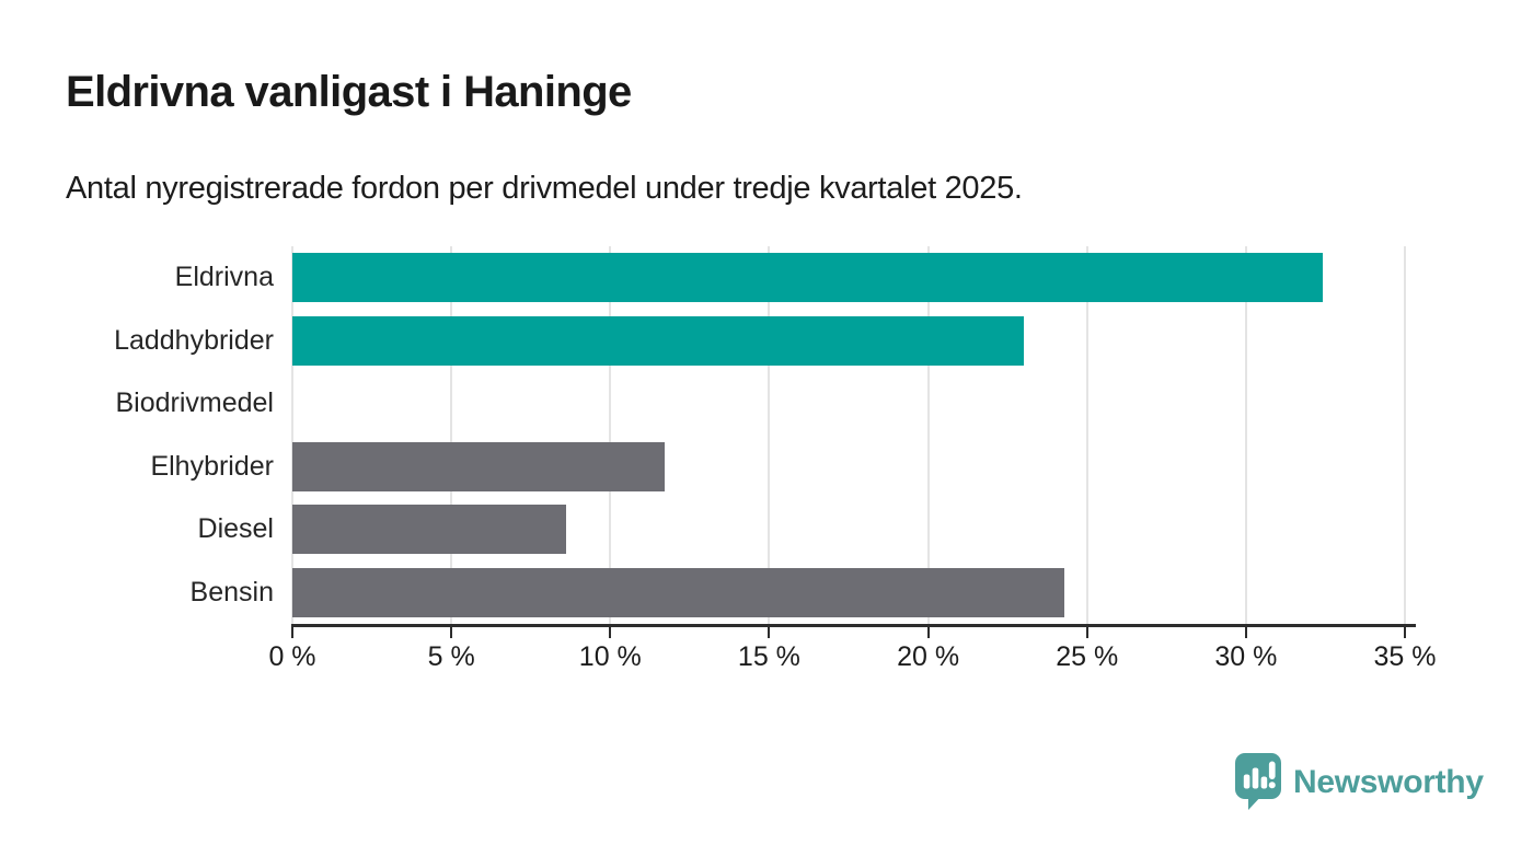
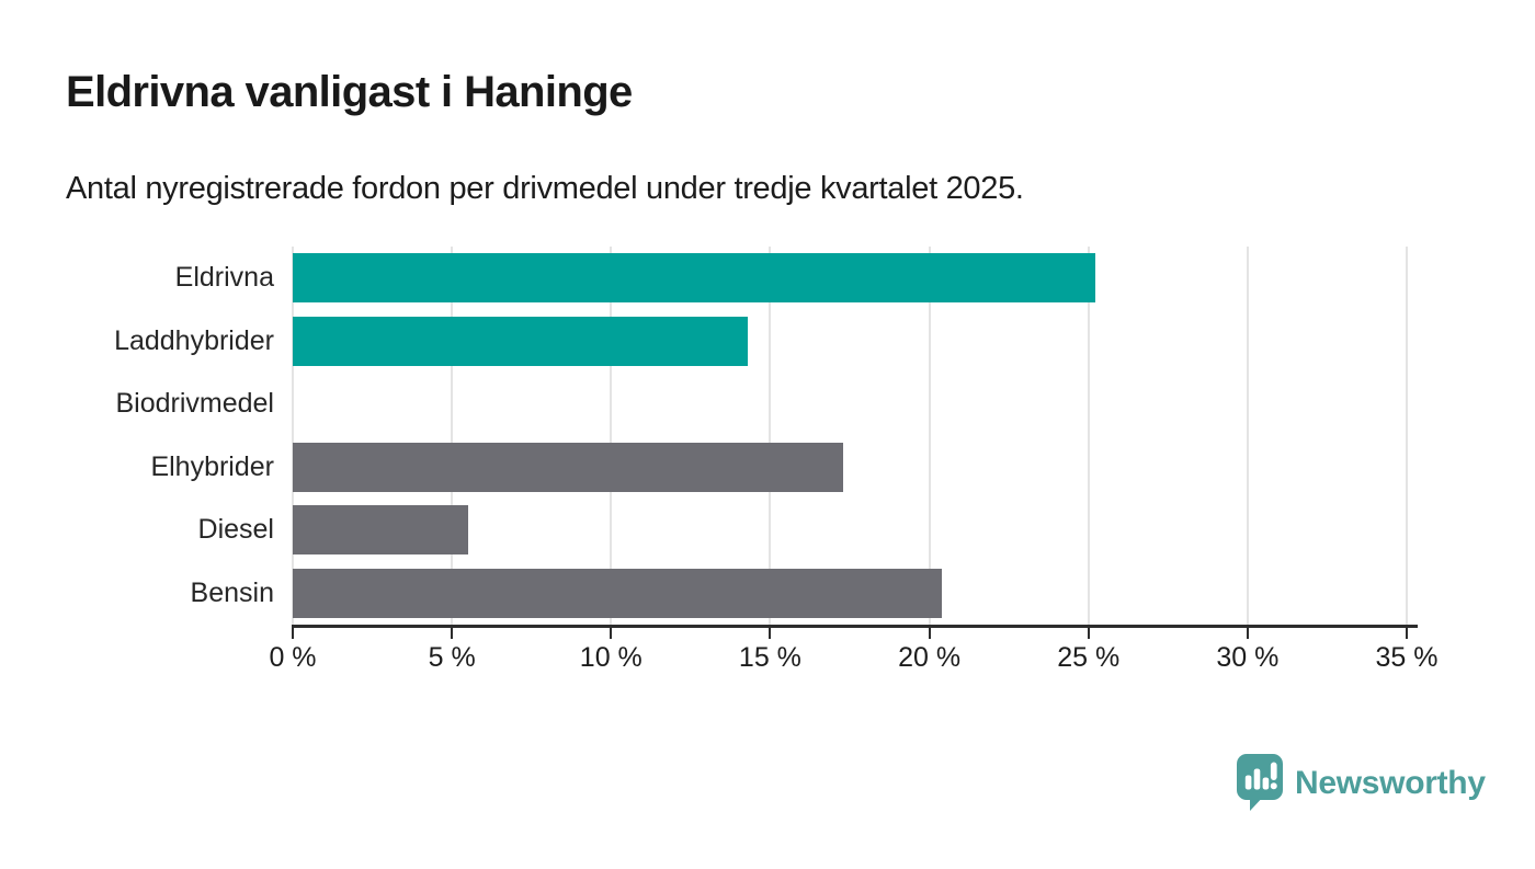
Eldrivna: 32.4% -> 25.2%
Laddhybrider: 23.0% -> 14.3%
Elhybrider: 11.7% -> 17.3%
Diesel: 8.6% -> 5.5%
Bensin: 24.3% -> 20.4%
